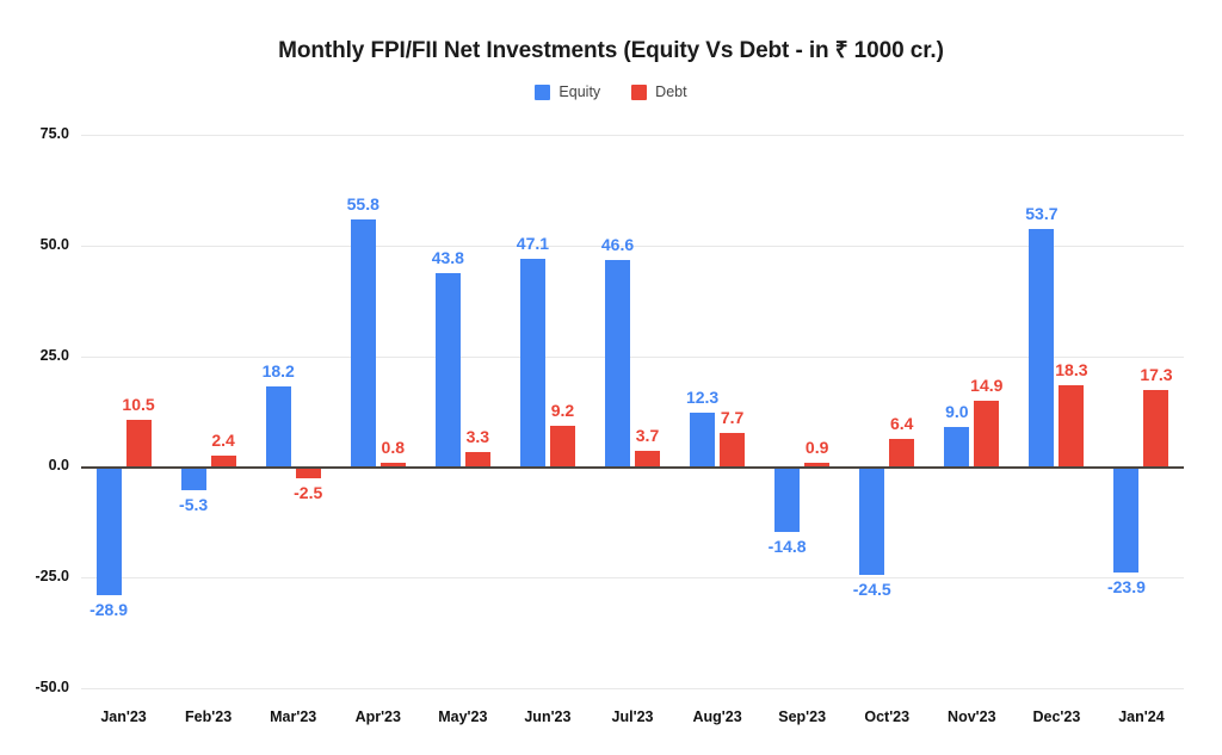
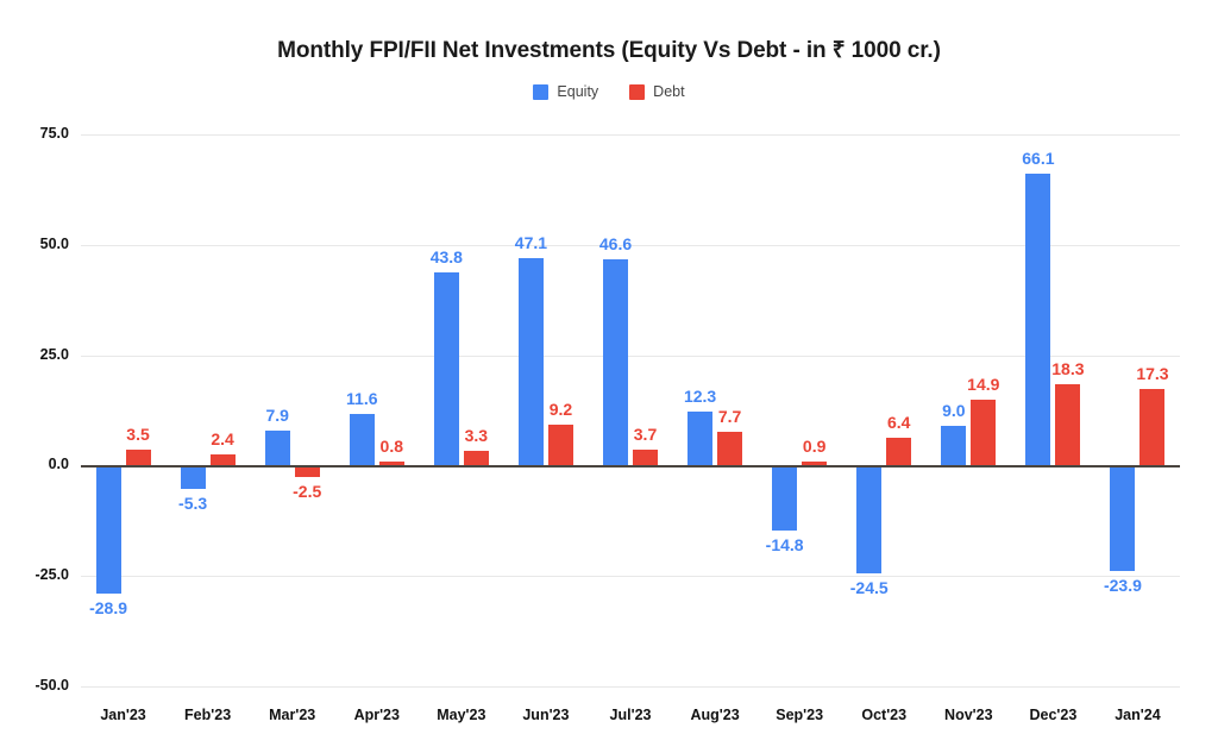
Debt/Jan'23: 10.5 -> 3.5
Equity/Mar'23: 18.2 -> 7.9
Equity/Apr'23: 55.8 -> 11.6
Equity/Dec'23: 53.7 -> 66.1
